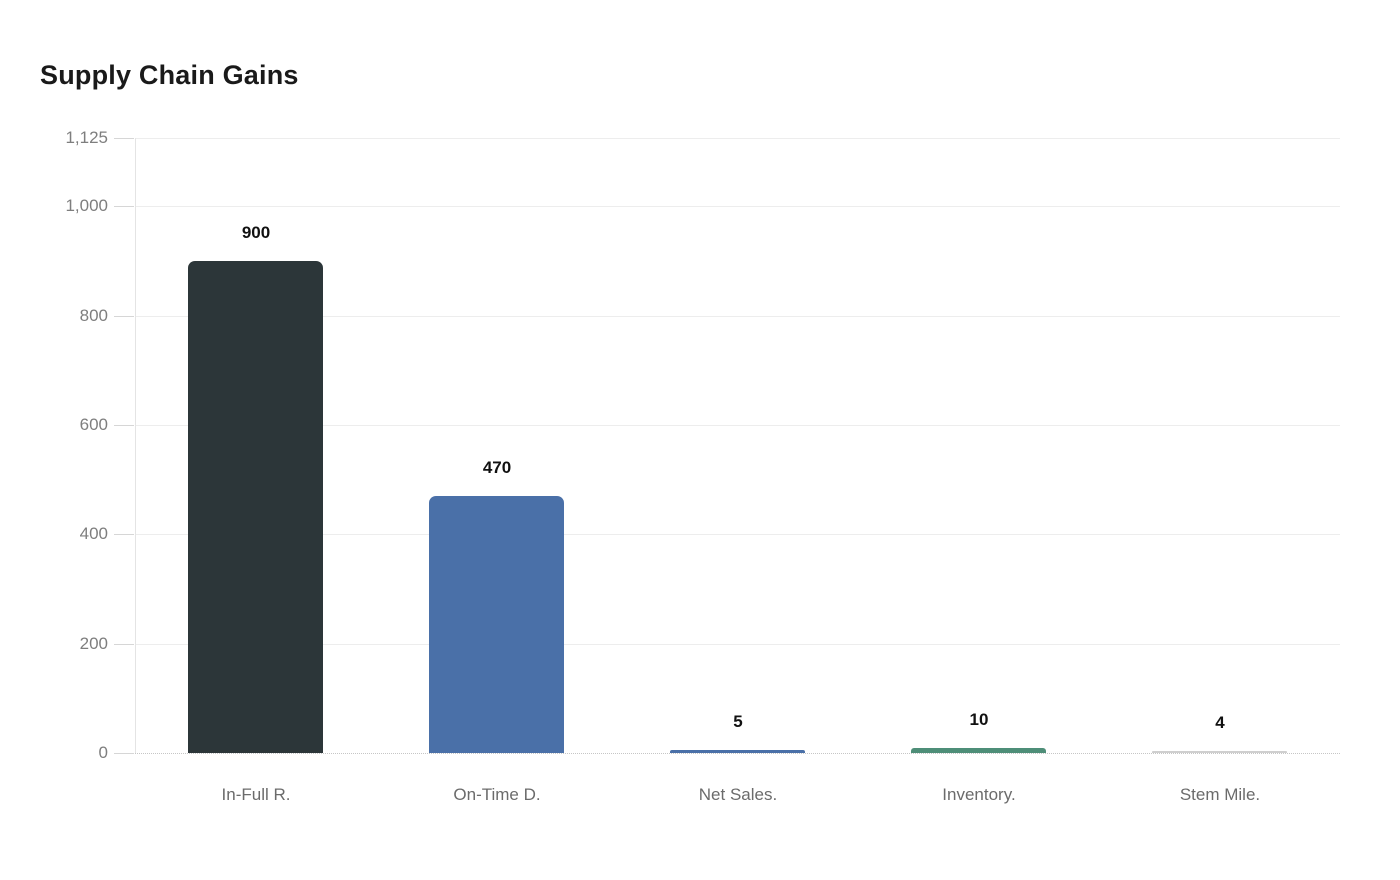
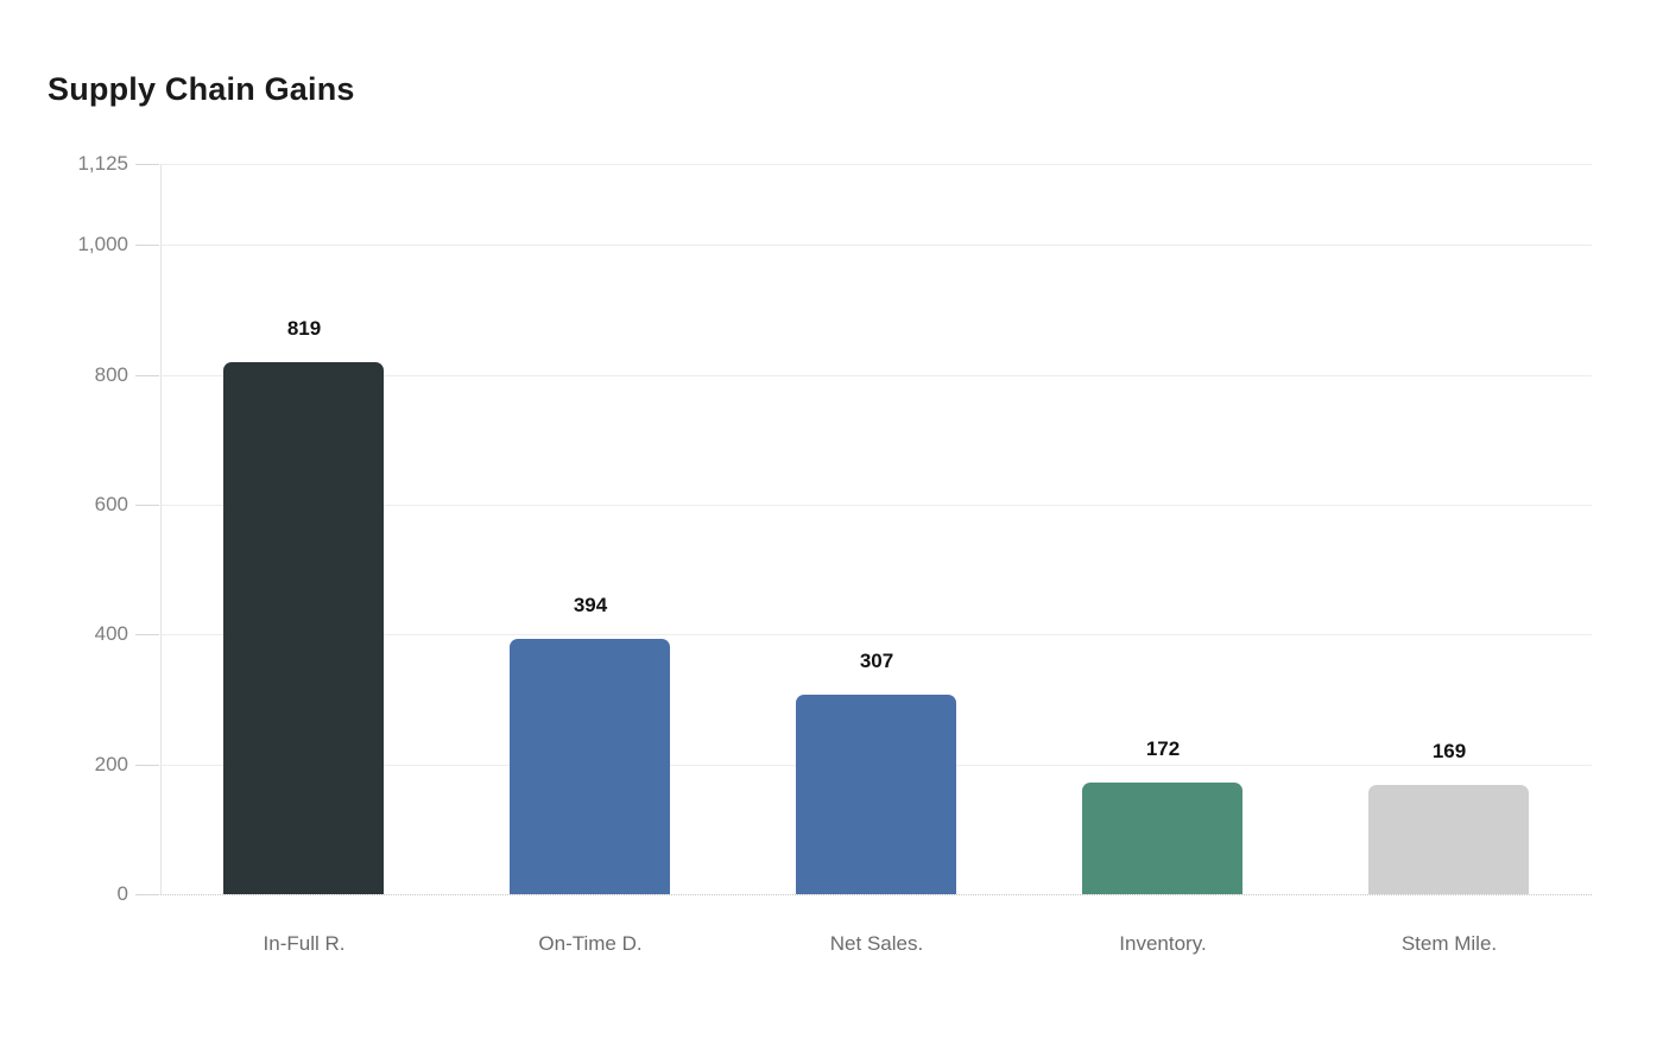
In-Full R.: 900 -> 819
On-Time D.: 470 -> 394
Net Sales.: 5 -> 307
Inventory.: 10 -> 172
Stem Mile.: 4 -> 169
